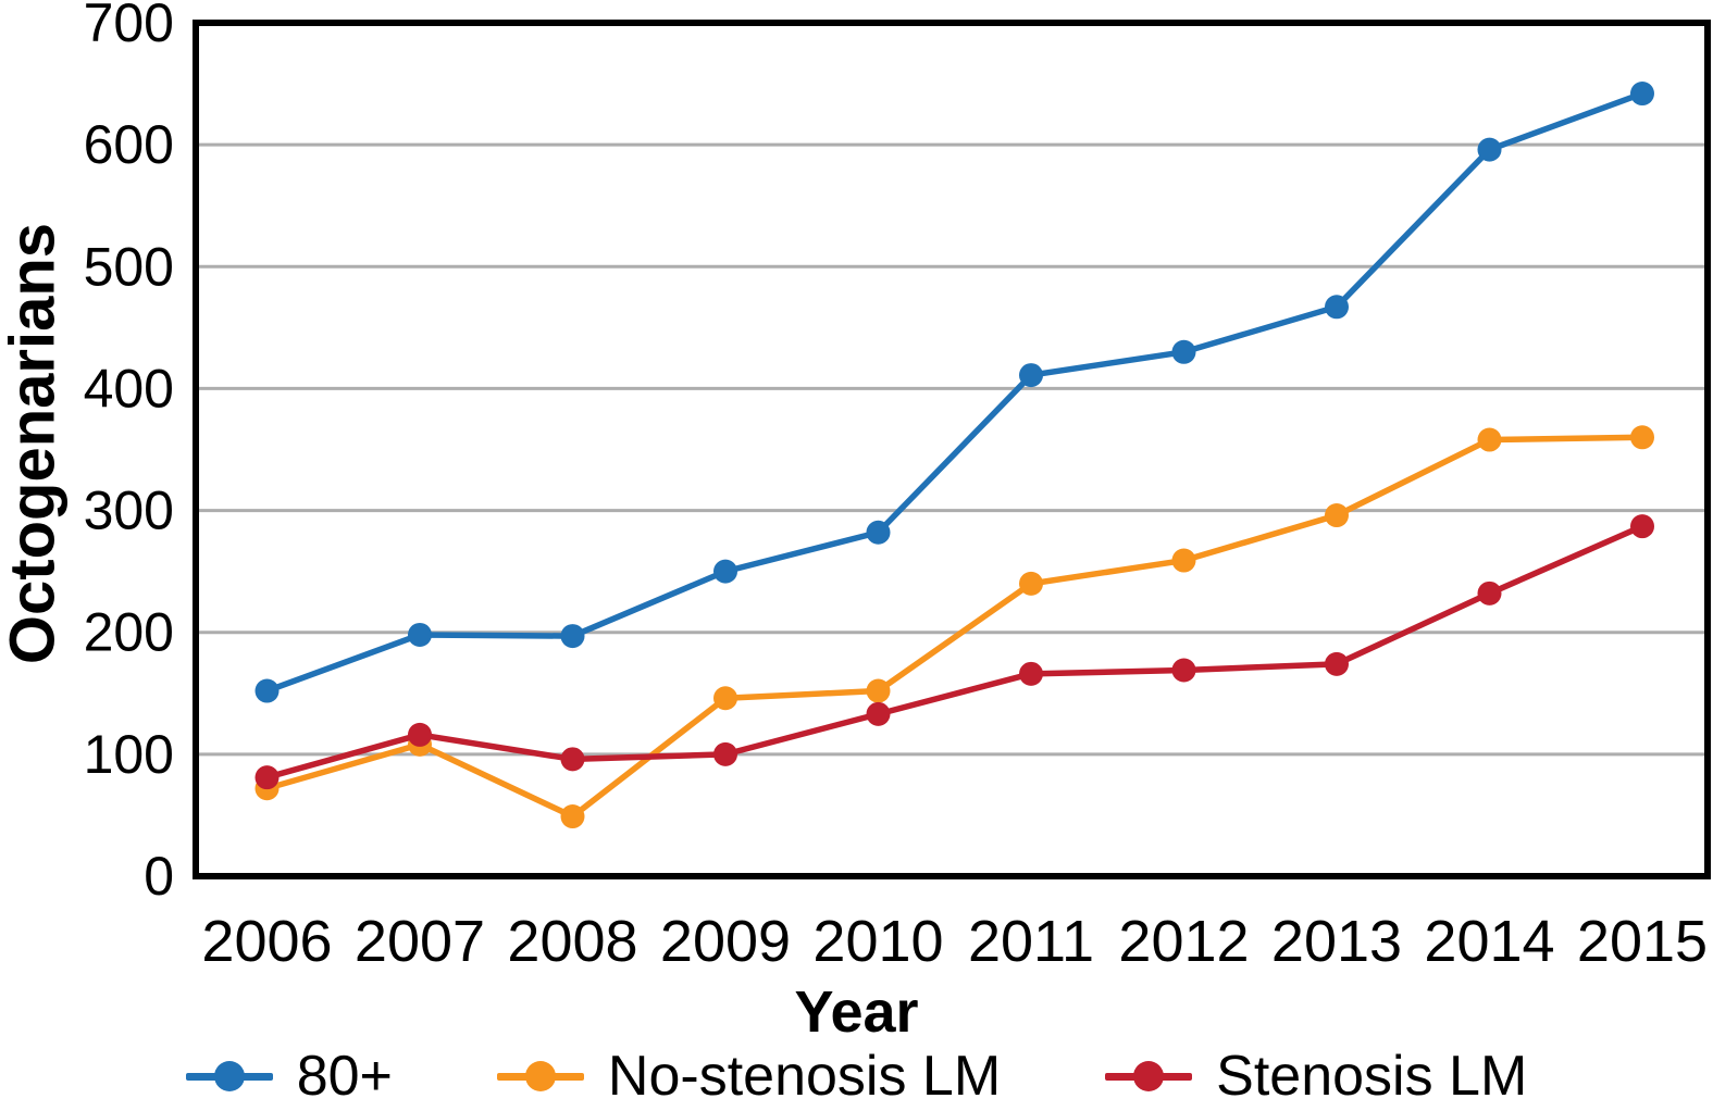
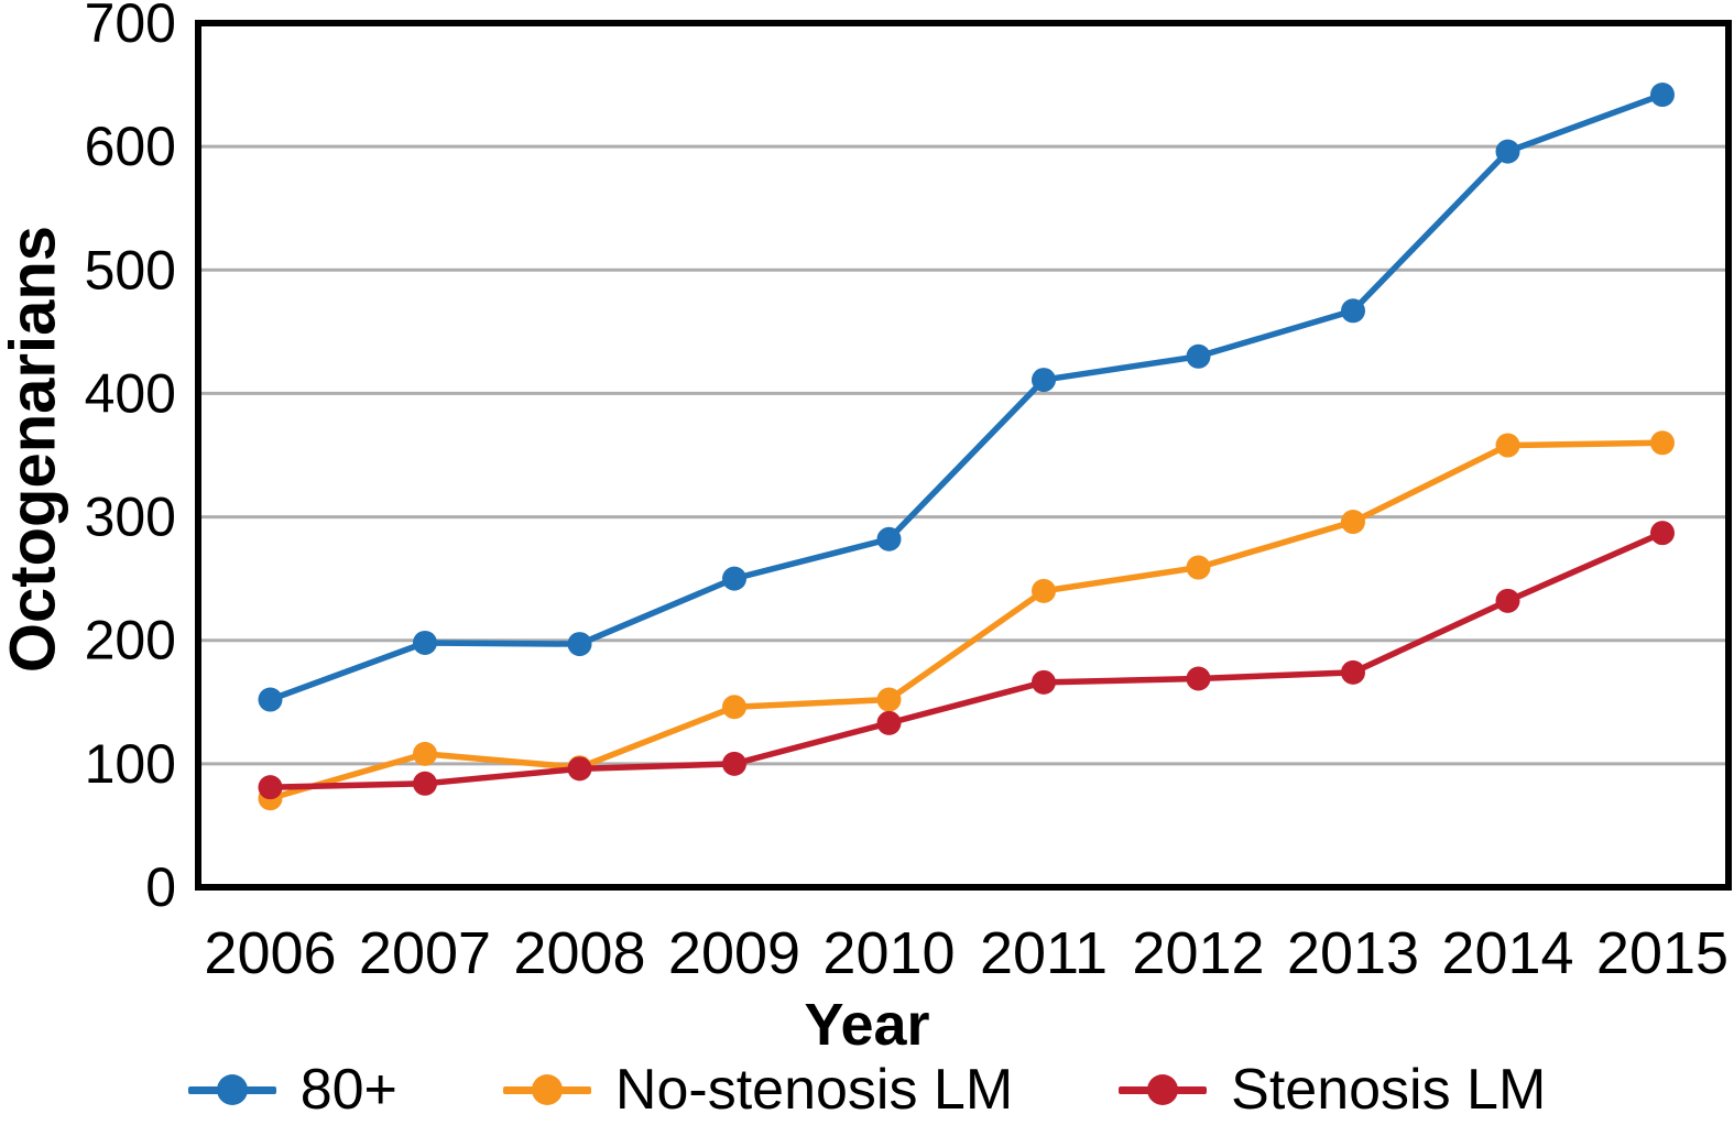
Stenosis LM/2007: 116 -> 84
No-stenosis LM/2008: 49 -> 97
